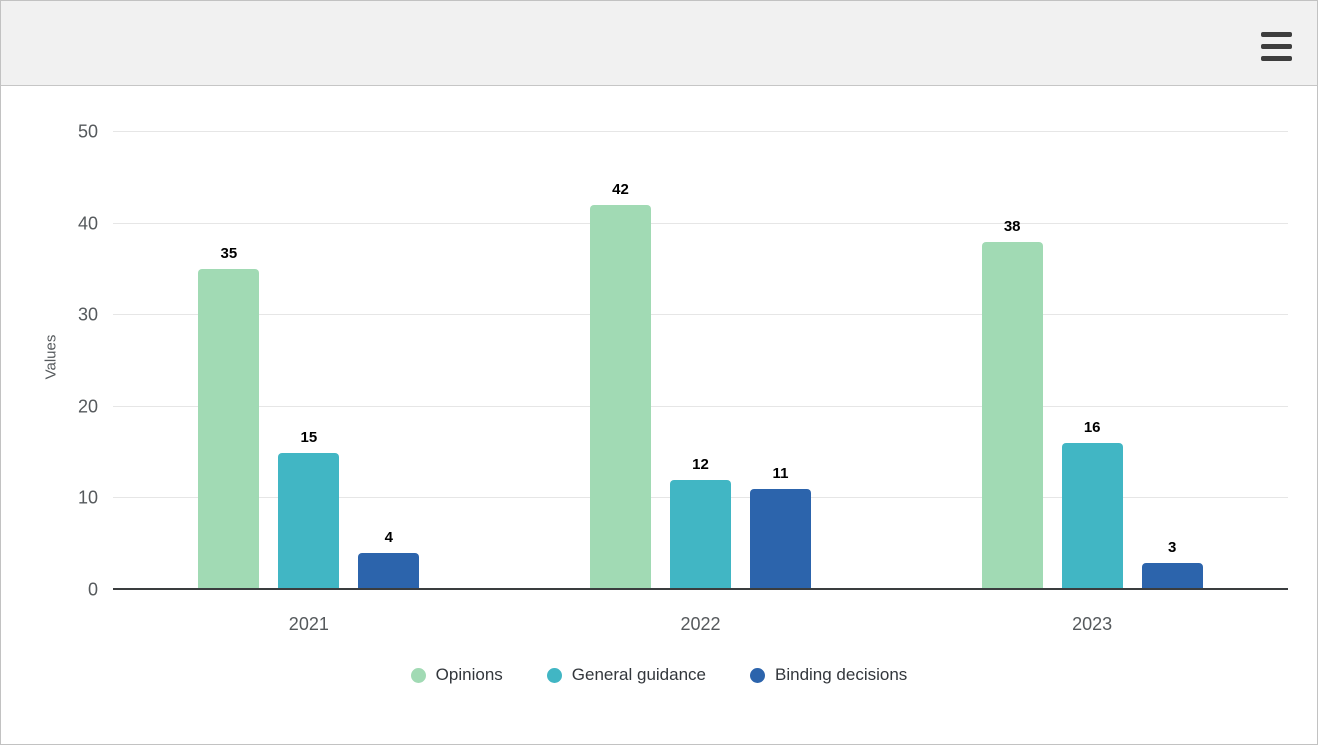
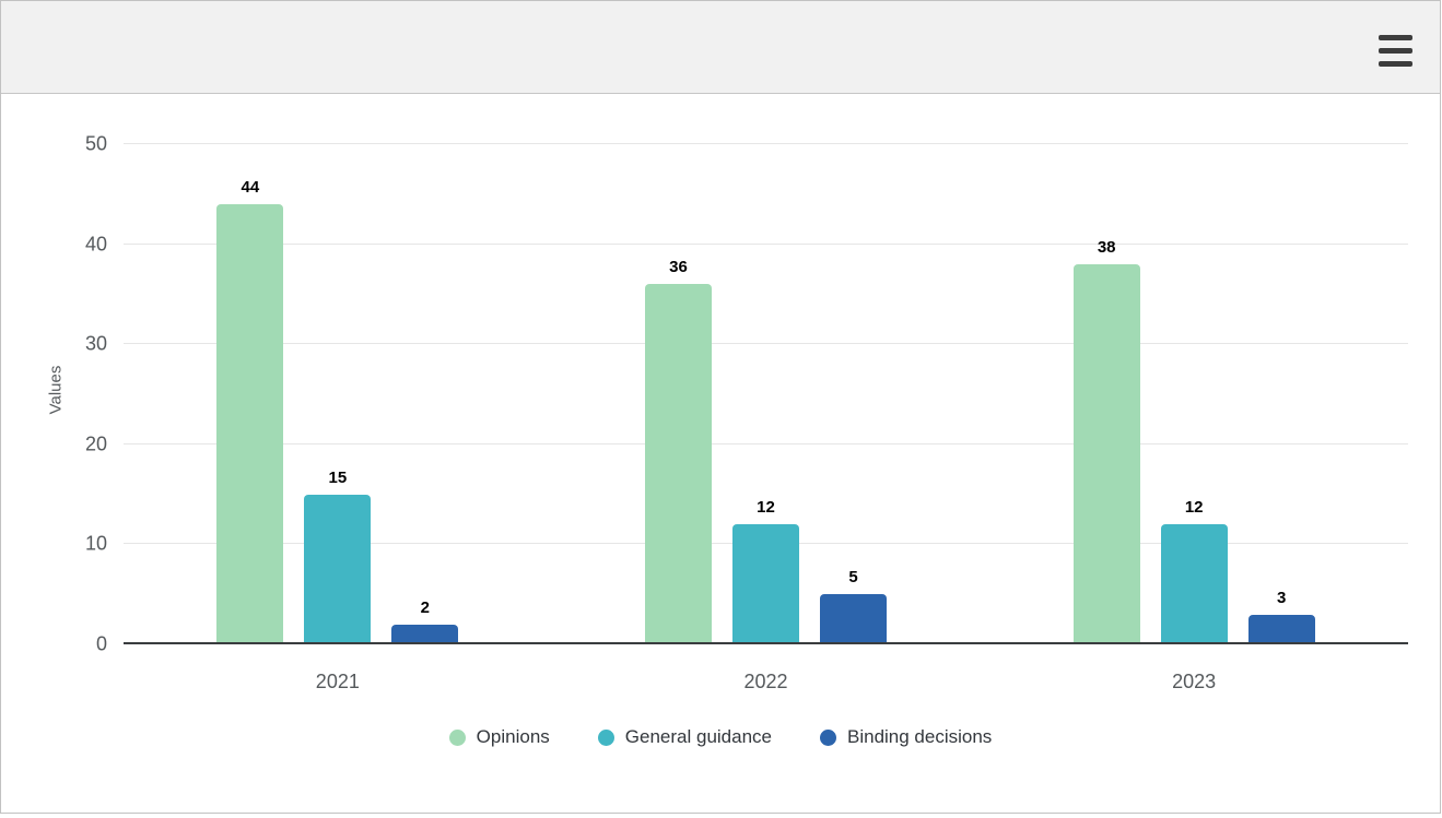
Opinions/2021: 35 -> 44
Binding decisions/2021: 4 -> 2
Opinions/2022: 42 -> 36
Binding decisions/2022: 11 -> 5
General guidance/2023: 16 -> 12
